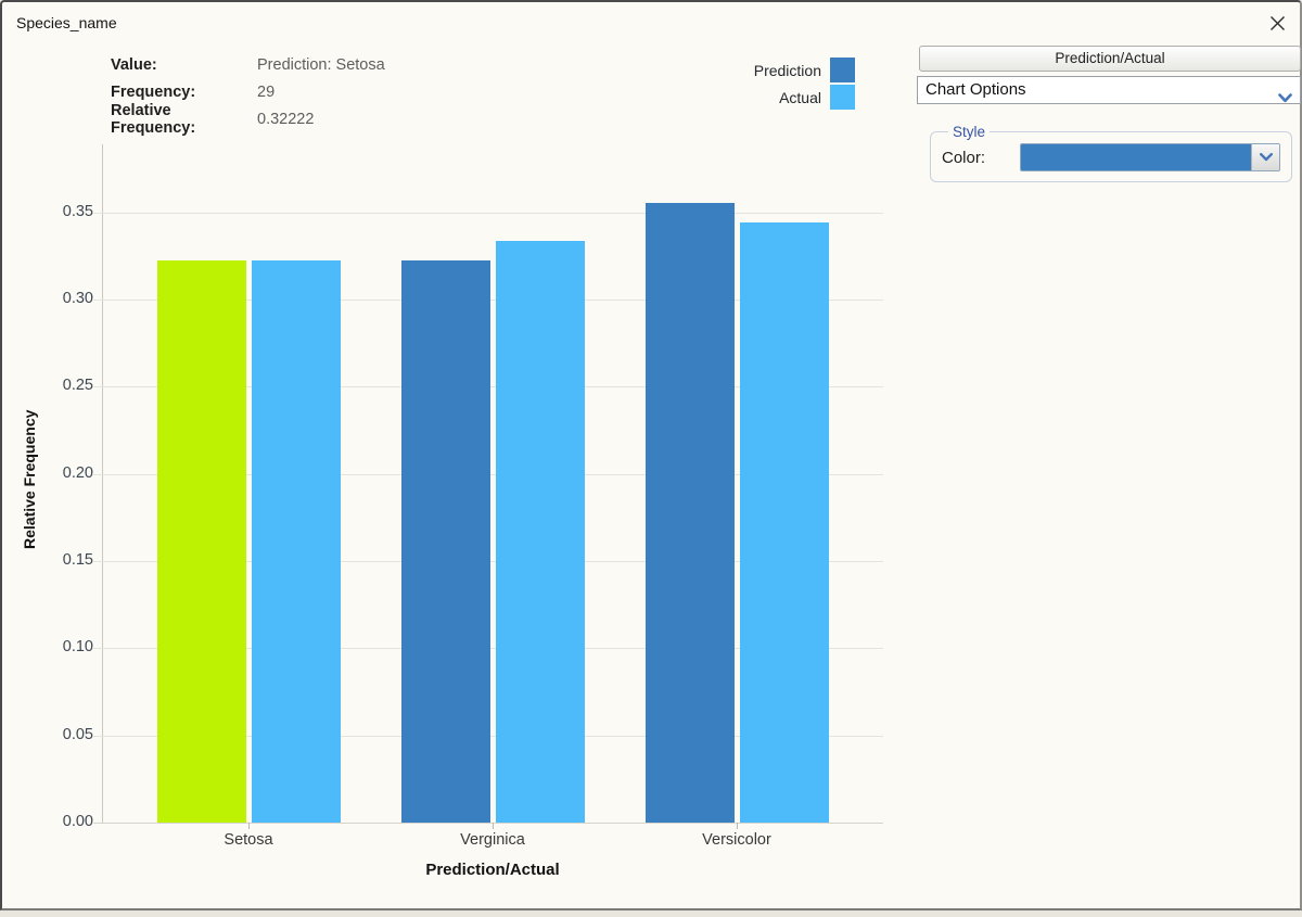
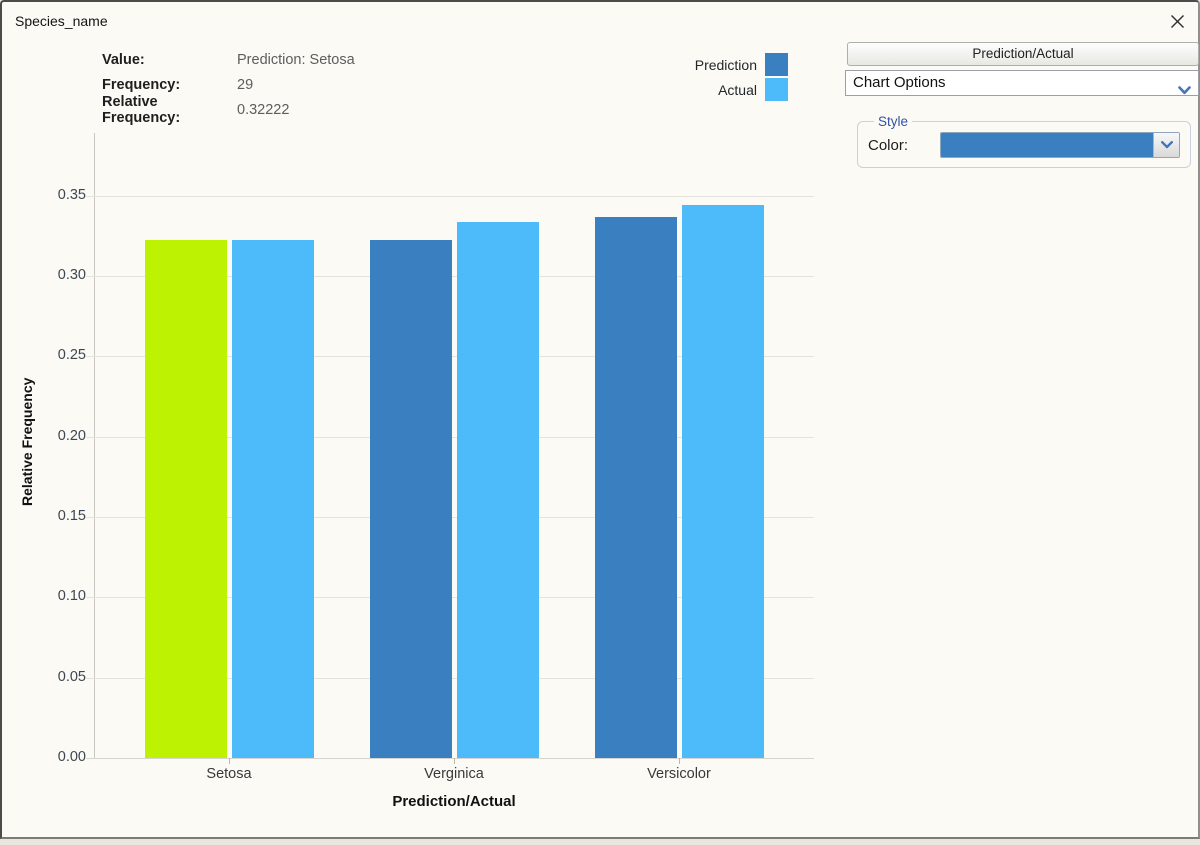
Prediction/Versicolor: 0.356 -> 0.337
